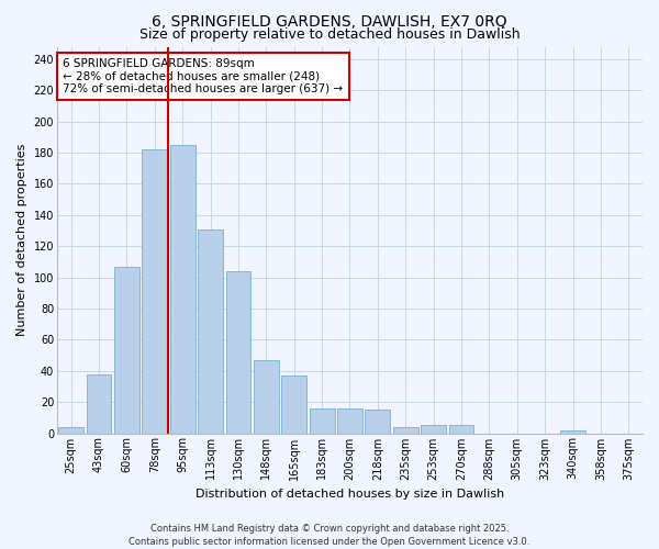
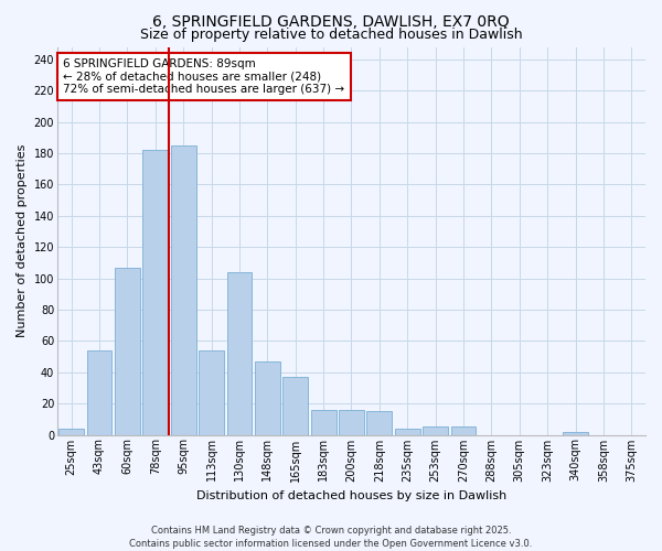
43sqm: 38 -> 54
113sqm: 131 -> 54
